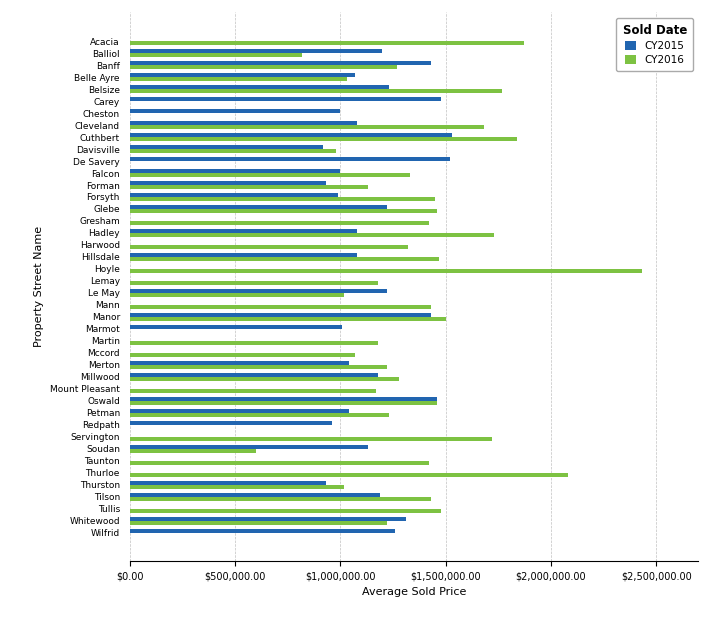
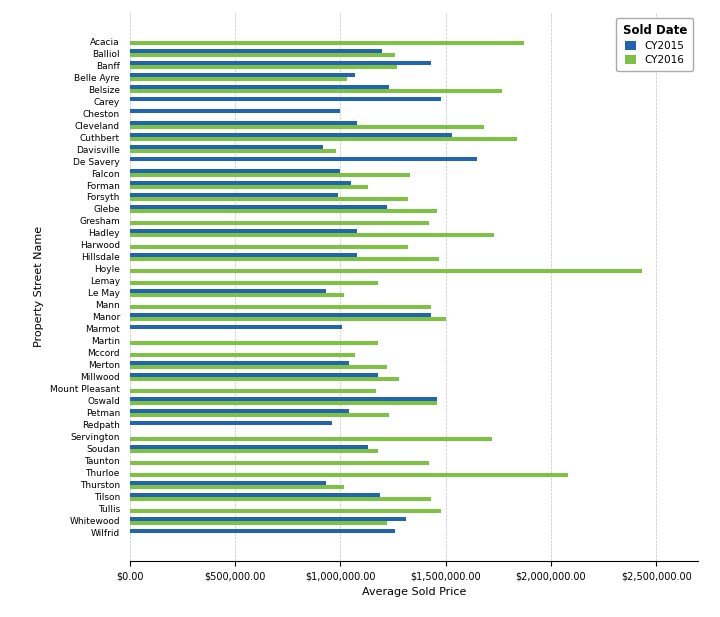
CY2016/Balliol: $820,000 -> $1,260,000
CY2015/De Savery: $1,520,000 -> $1,650,000
CY2015/Forman: $930,000 -> $1,050,000
CY2016/Forsyth: $1,450,000 -> $1,320,000
CY2015/Le May: $1,220,000 -> $930,000
CY2016/Soudan: $600,000 -> $1,180,000
